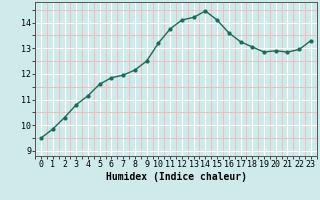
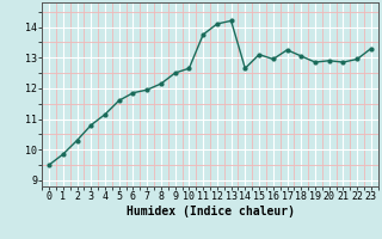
10: 13.20 -> 12.65
14: 14.45 -> 12.65
15: 14.10 -> 13.10
16: 13.60 -> 12.95
